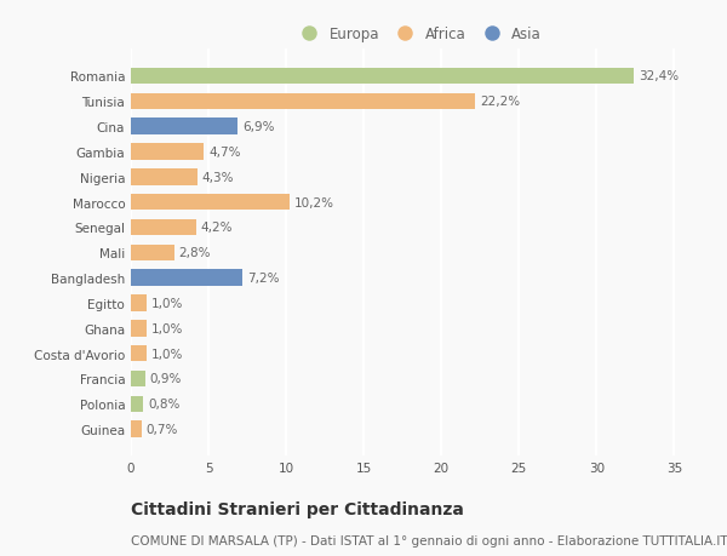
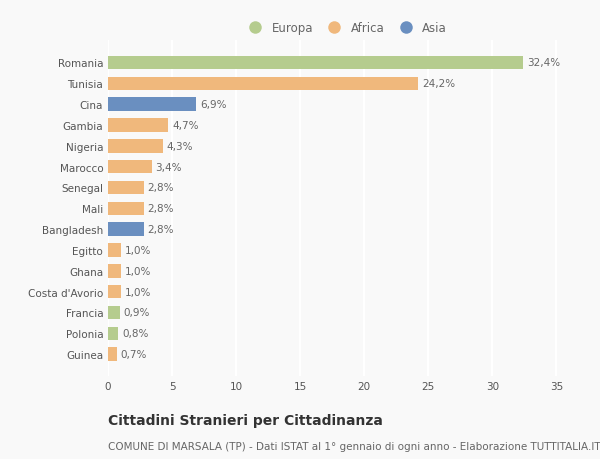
Tunisia: 22,2% -> 24,2%
Marocco: 10,2% -> 3,4%
Senegal: 4,2% -> 2,8%
Bangladesh: 7,2% -> 2,8%
